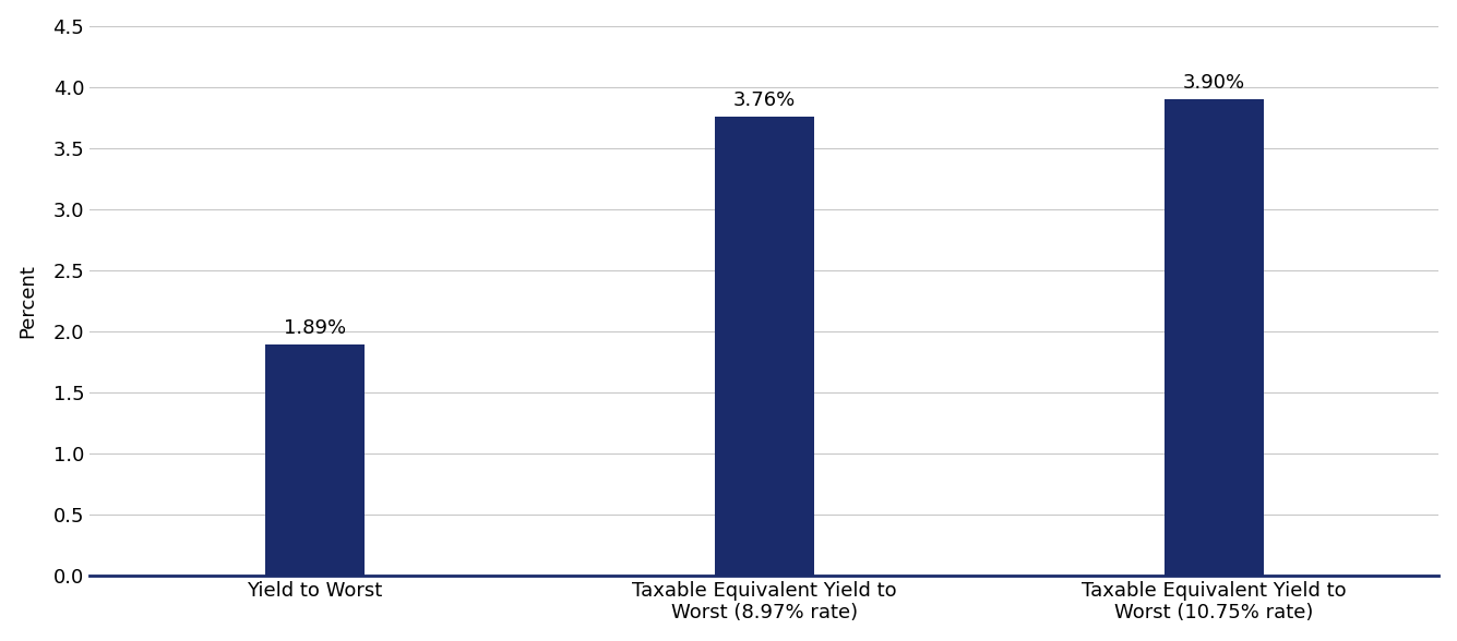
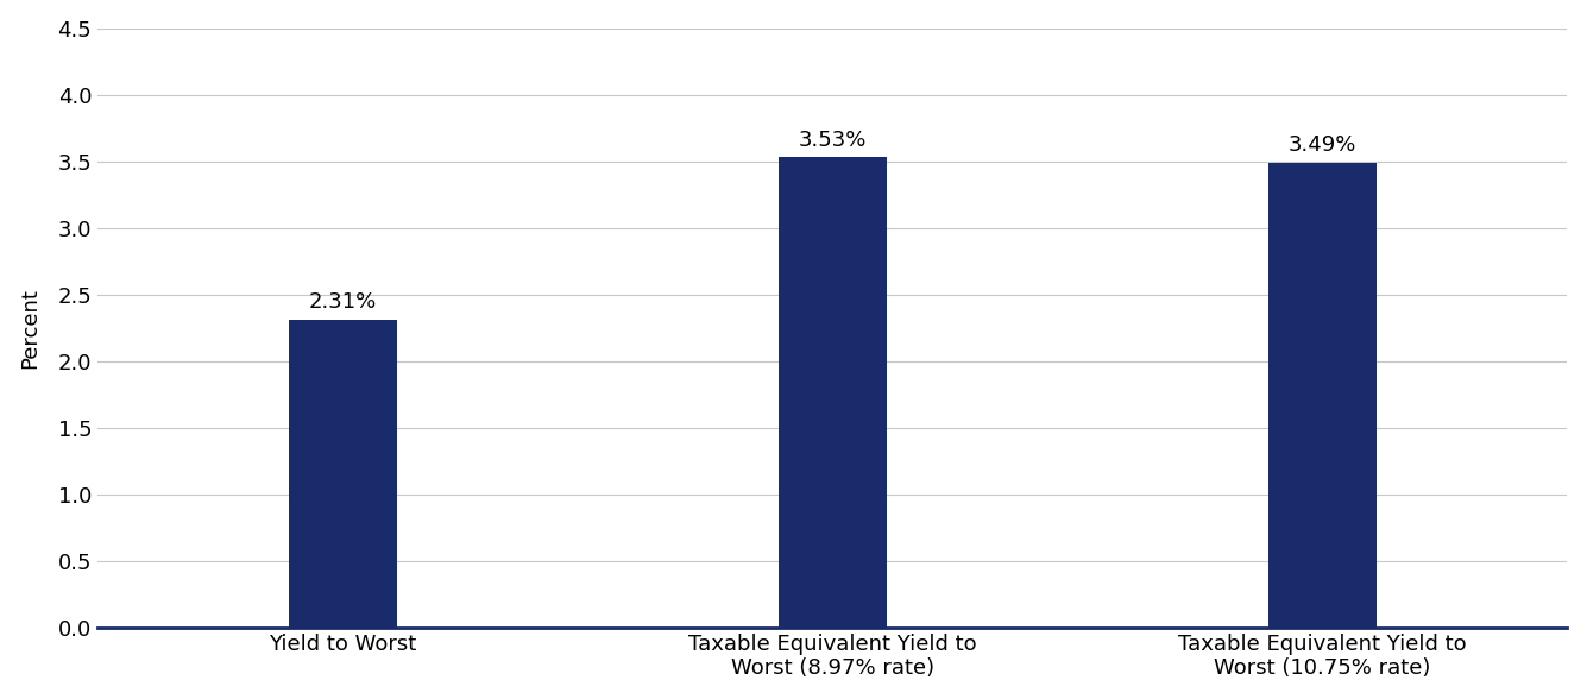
Yield to Worst: 1.89% -> 2.31%
Taxable Equivalent Yield to Worst (8.97% rate): 3.76% -> 3.53%
Taxable Equivalent Yield to Worst (10.75% rate): 3.90% -> 3.49%
